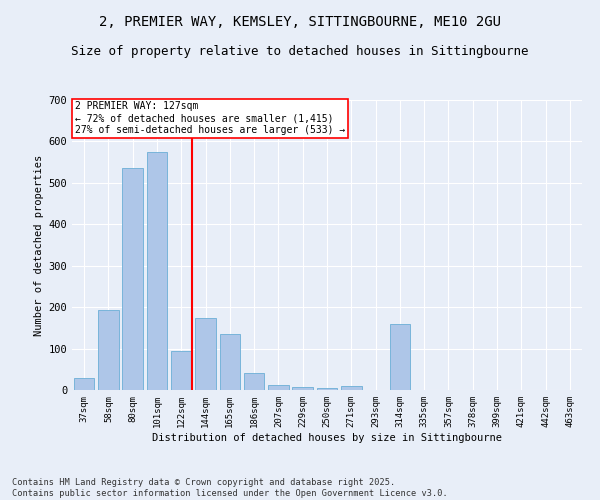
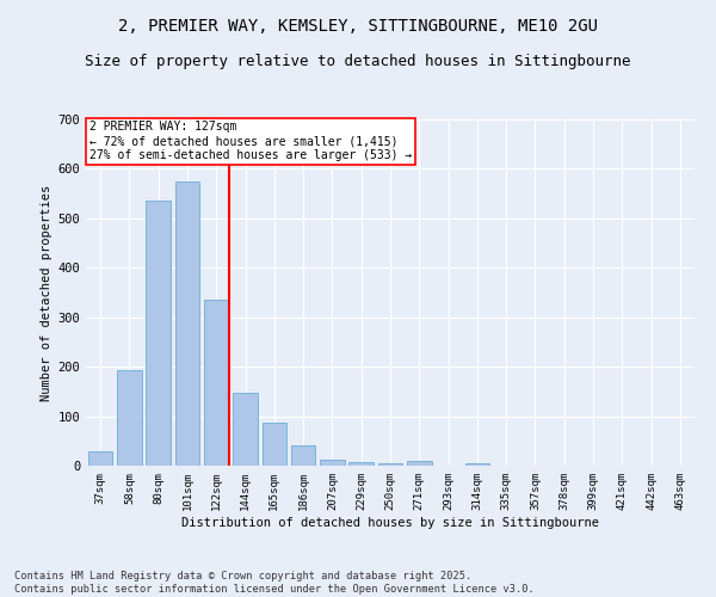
122sqm: 95 -> 335
144sqm: 175 -> 148
165sqm: 135 -> 86
314sqm: 160 -> 5
